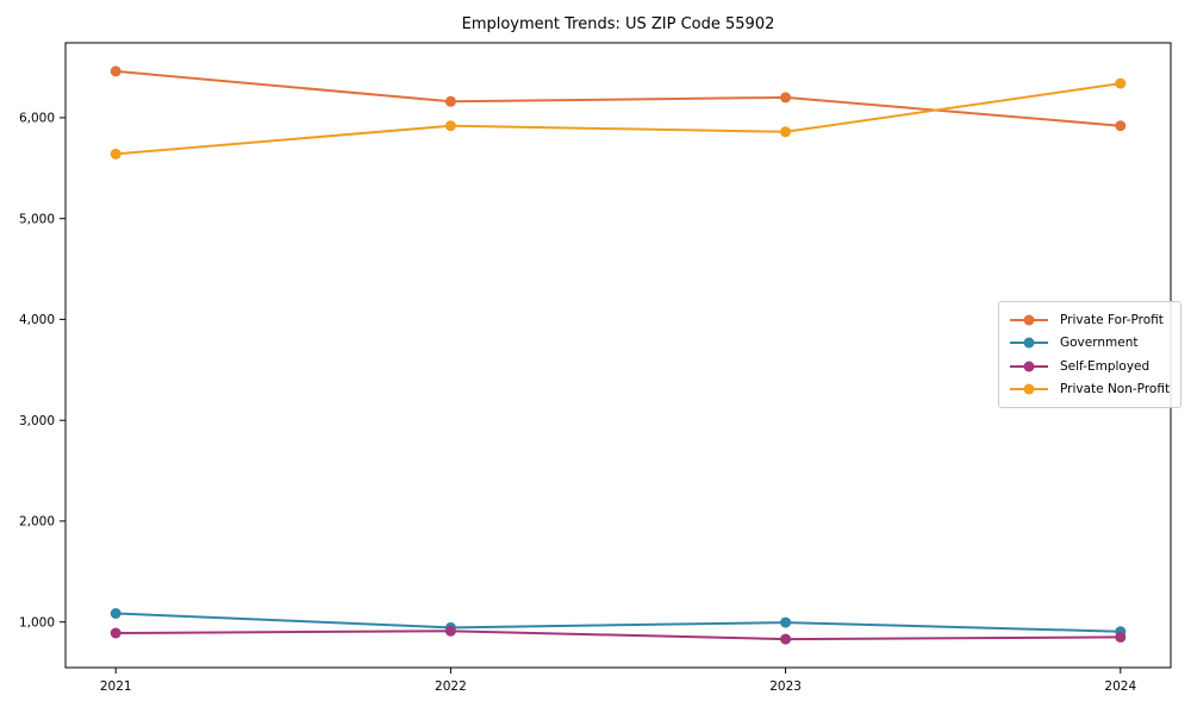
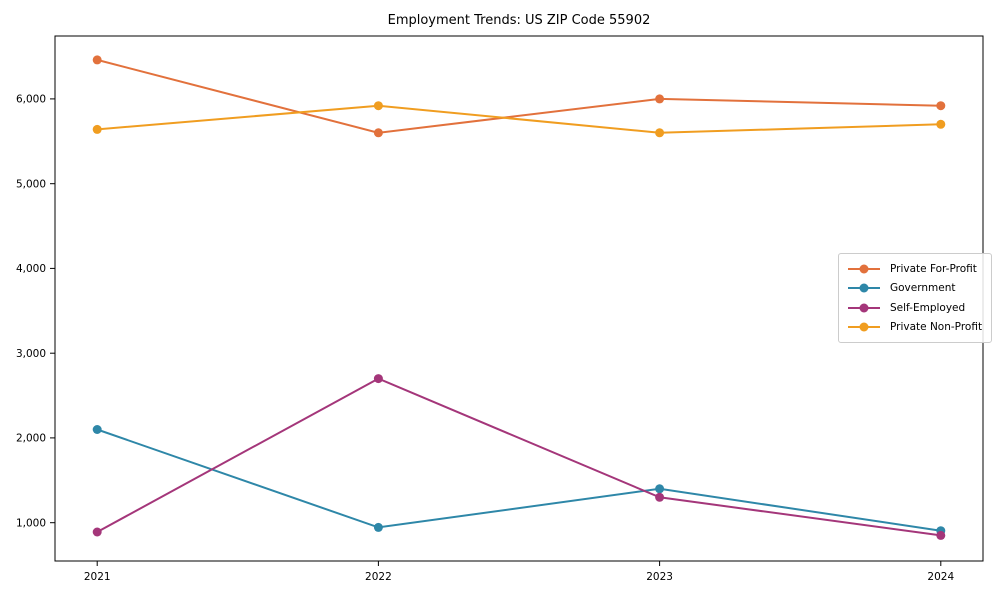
Government/2021: 1100 -> 2100
Private For-Profit/2022: 6200 -> 5600
Self-Employed/2022: 900 -> 2700
Private For-Profit/2023: 6200 -> 6000
Government/2023: 1000 -> 1400
Self-Employed/2023: 800 -> 1300
Private Non-Profit/2023: 5900 -> 5600
Private Non-Profit/2024: 6300 -> 5700
